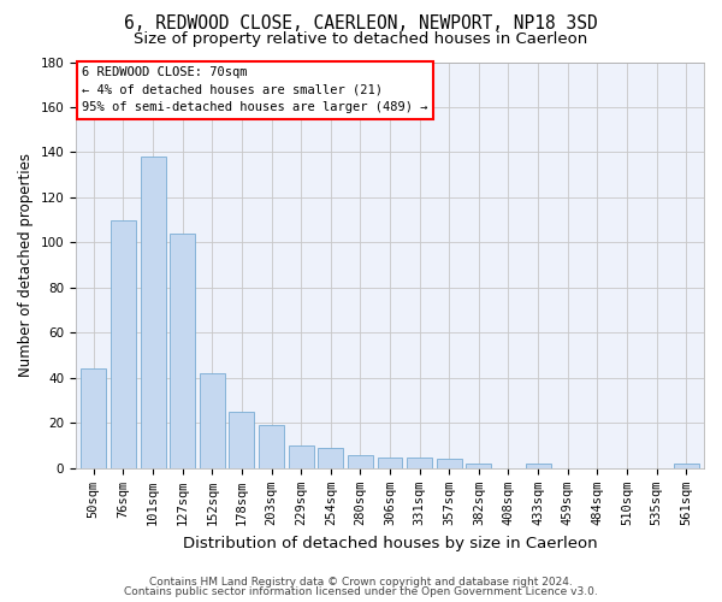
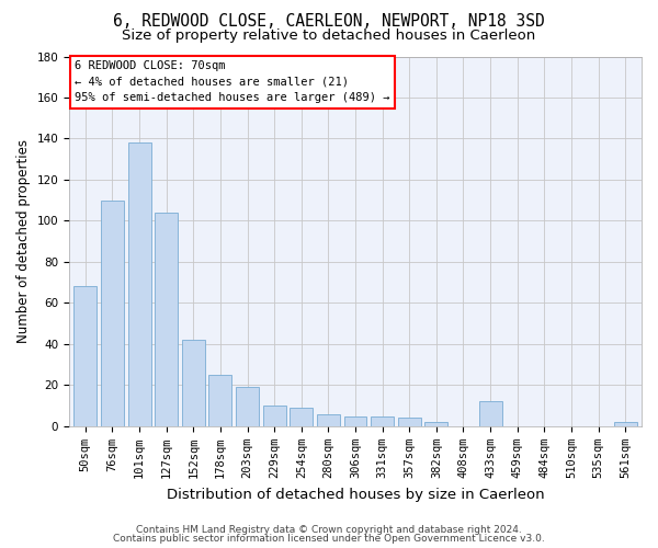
50sqm: 44 -> 68
433sqm: 2 -> 12
